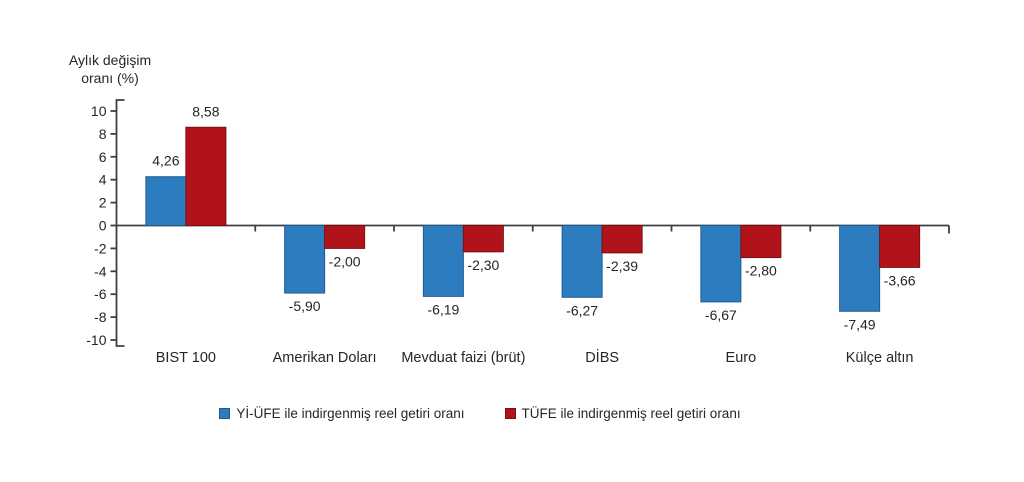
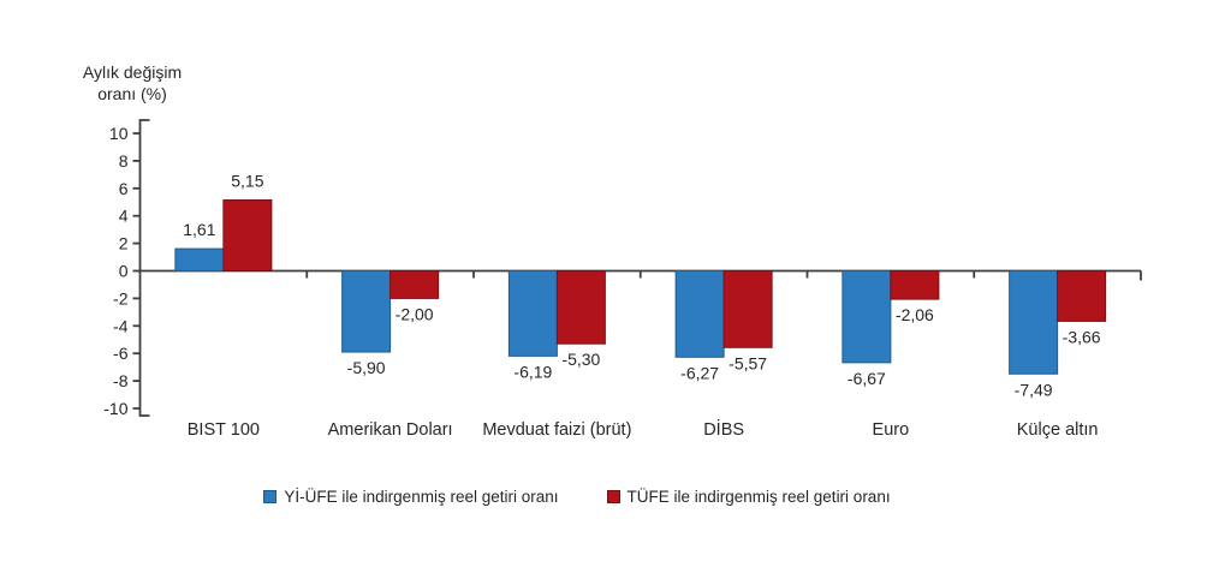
Yİ-ÜFE ile indirgenmiş reel getiri oranı/BIST 100: 4,26 -> 1,61
TÜFE ile indirgenmiş reel getiri oranı/BIST 100: 8,58 -> 5,15
TÜFE ile indirgenmiş reel getiri oranı/Mevduat faizi (brüt): -2,30 -> -5,30
TÜFE ile indirgenmiş reel getiri oranı/DİBS: -2,39 -> -5,57
TÜFE ile indirgenmiş reel getiri oranı/Euro: -2,80 -> -2,06
